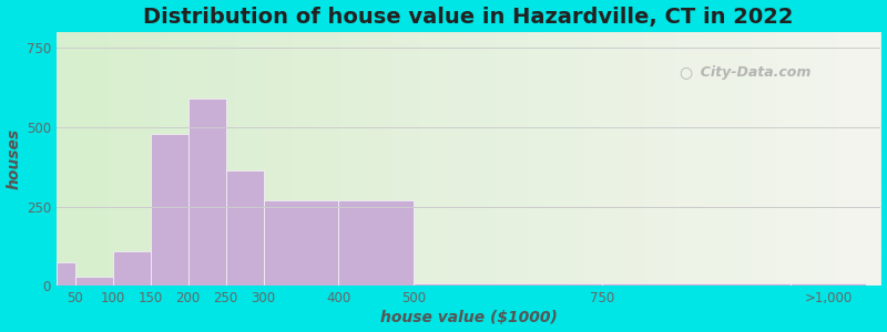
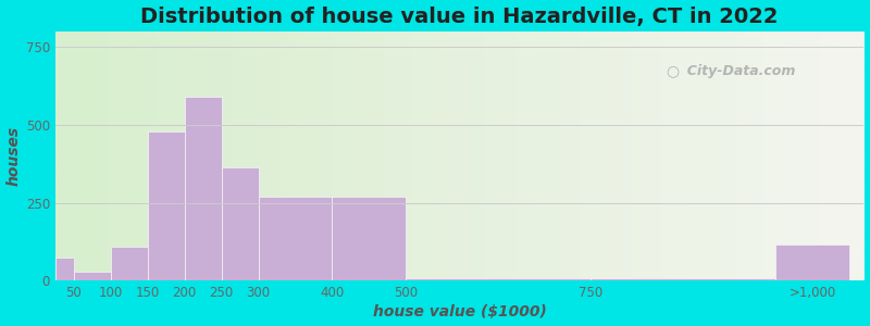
>1,000: 8 -> 115
